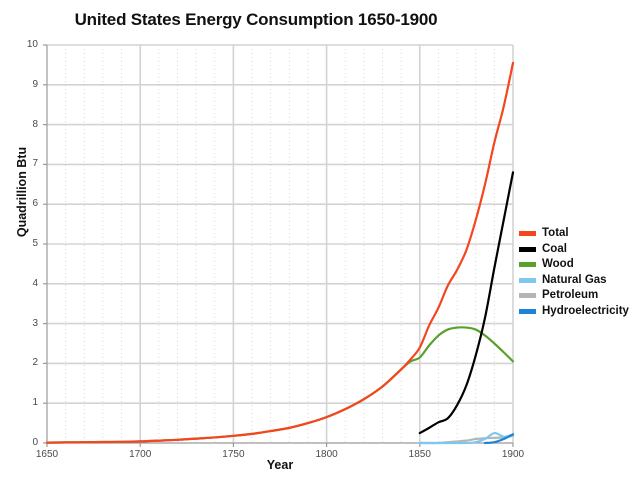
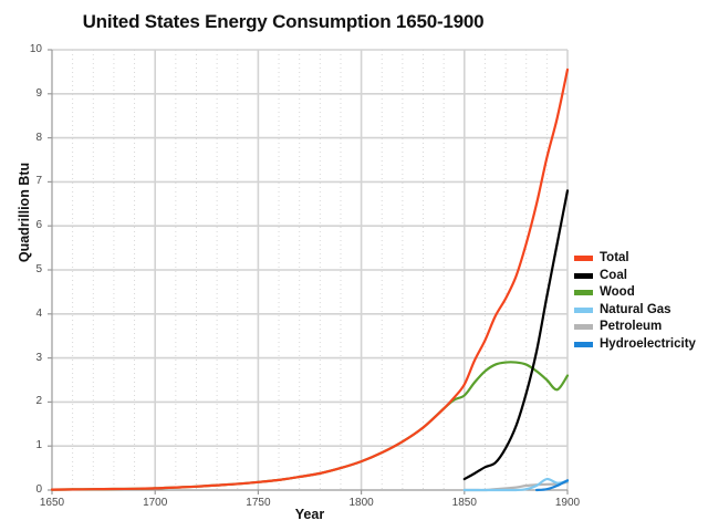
Wood/1900: 2.0 -> 2.6
